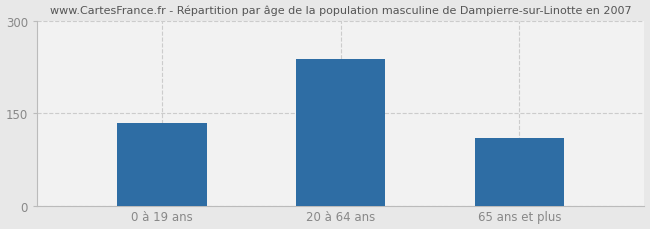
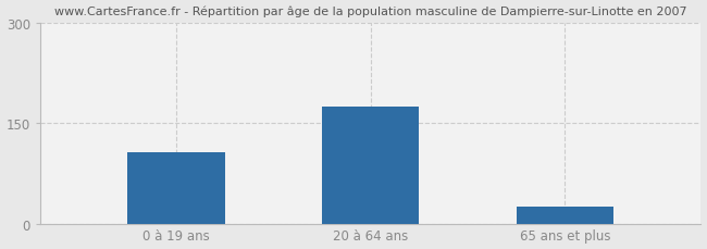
0 à 19 ans: 134 -> 107
20 à 64 ans: 238 -> 175
65 ans et plus: 110 -> 25
